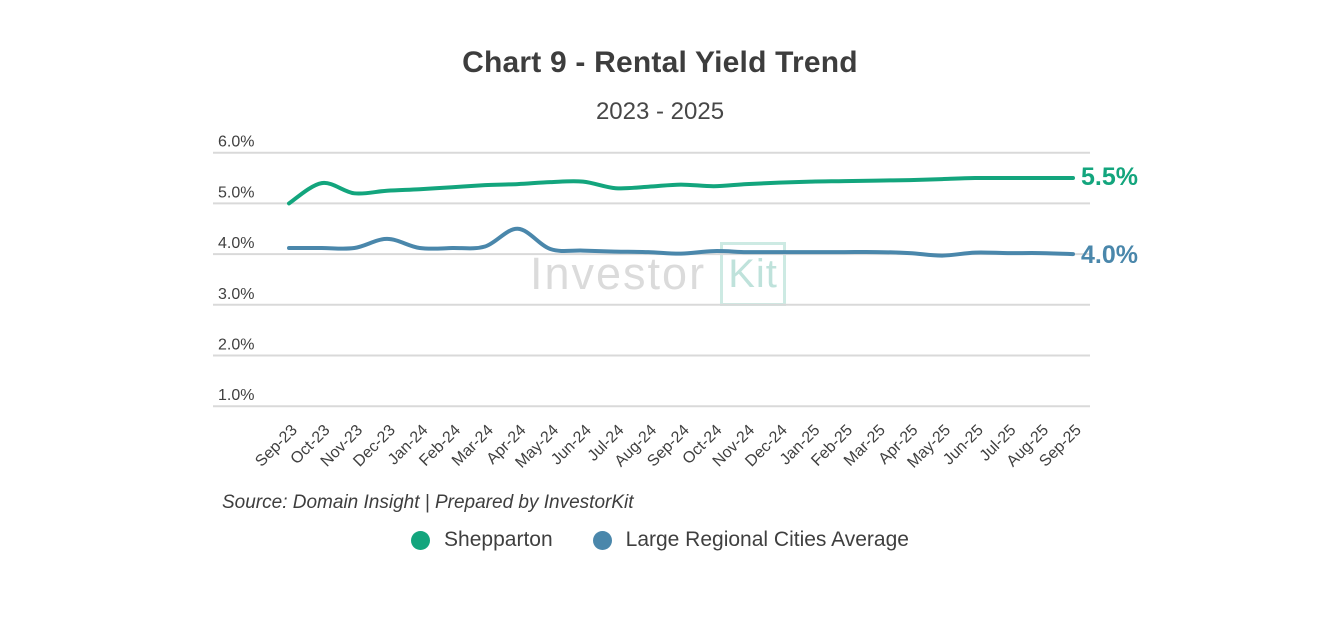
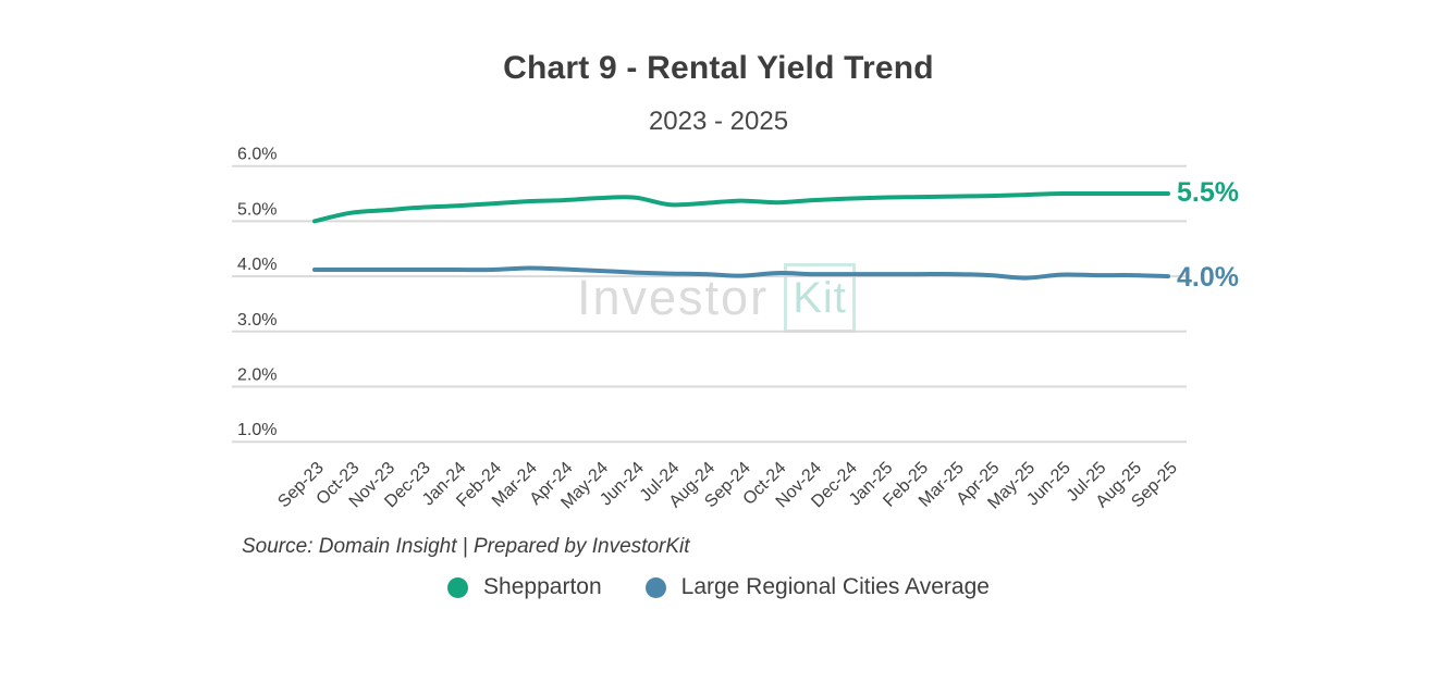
Shepparton/Oct-23: 5.4% -> 5.2%
Large Regional Cities Average/Dec-23: 4.3% -> 4.1%
Large Regional Cities Average/Apr-24: 4.5% -> 4.1%
